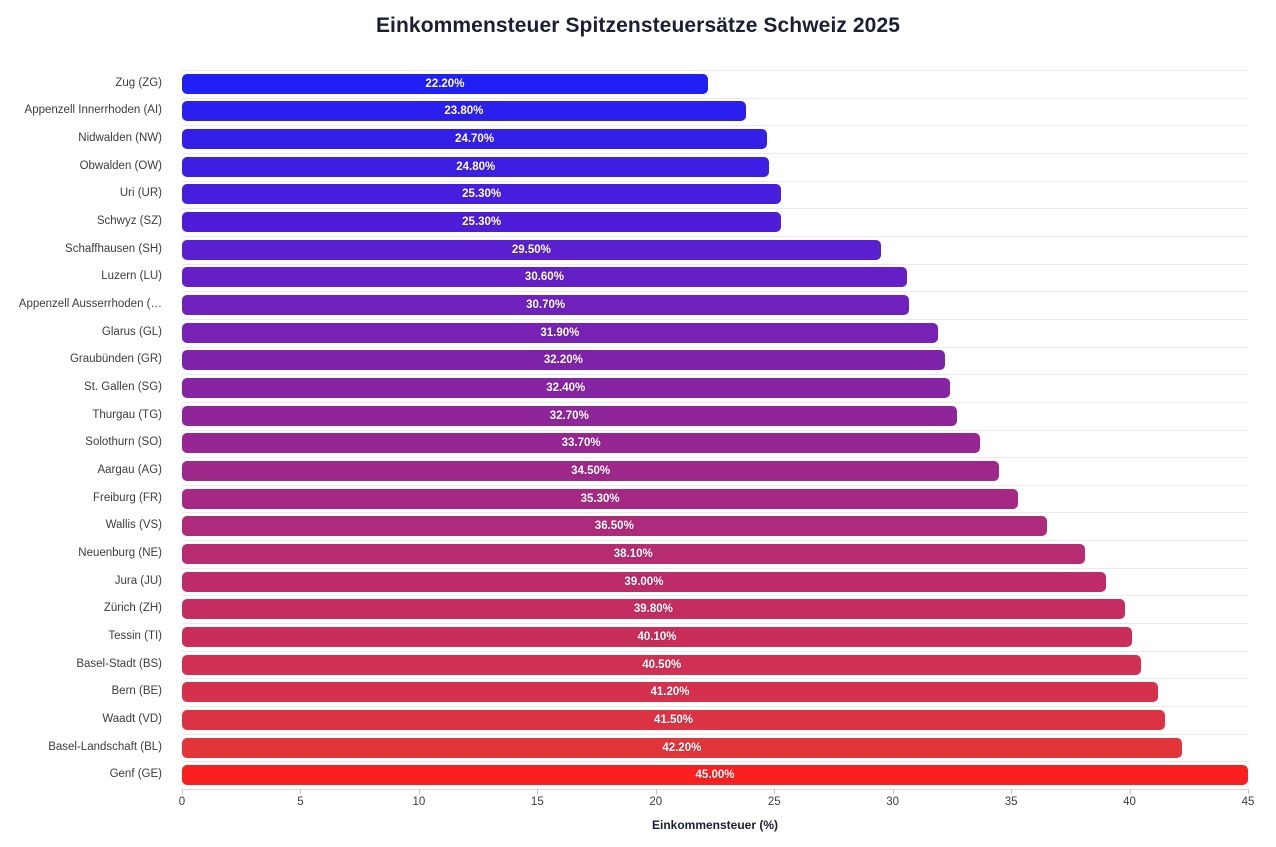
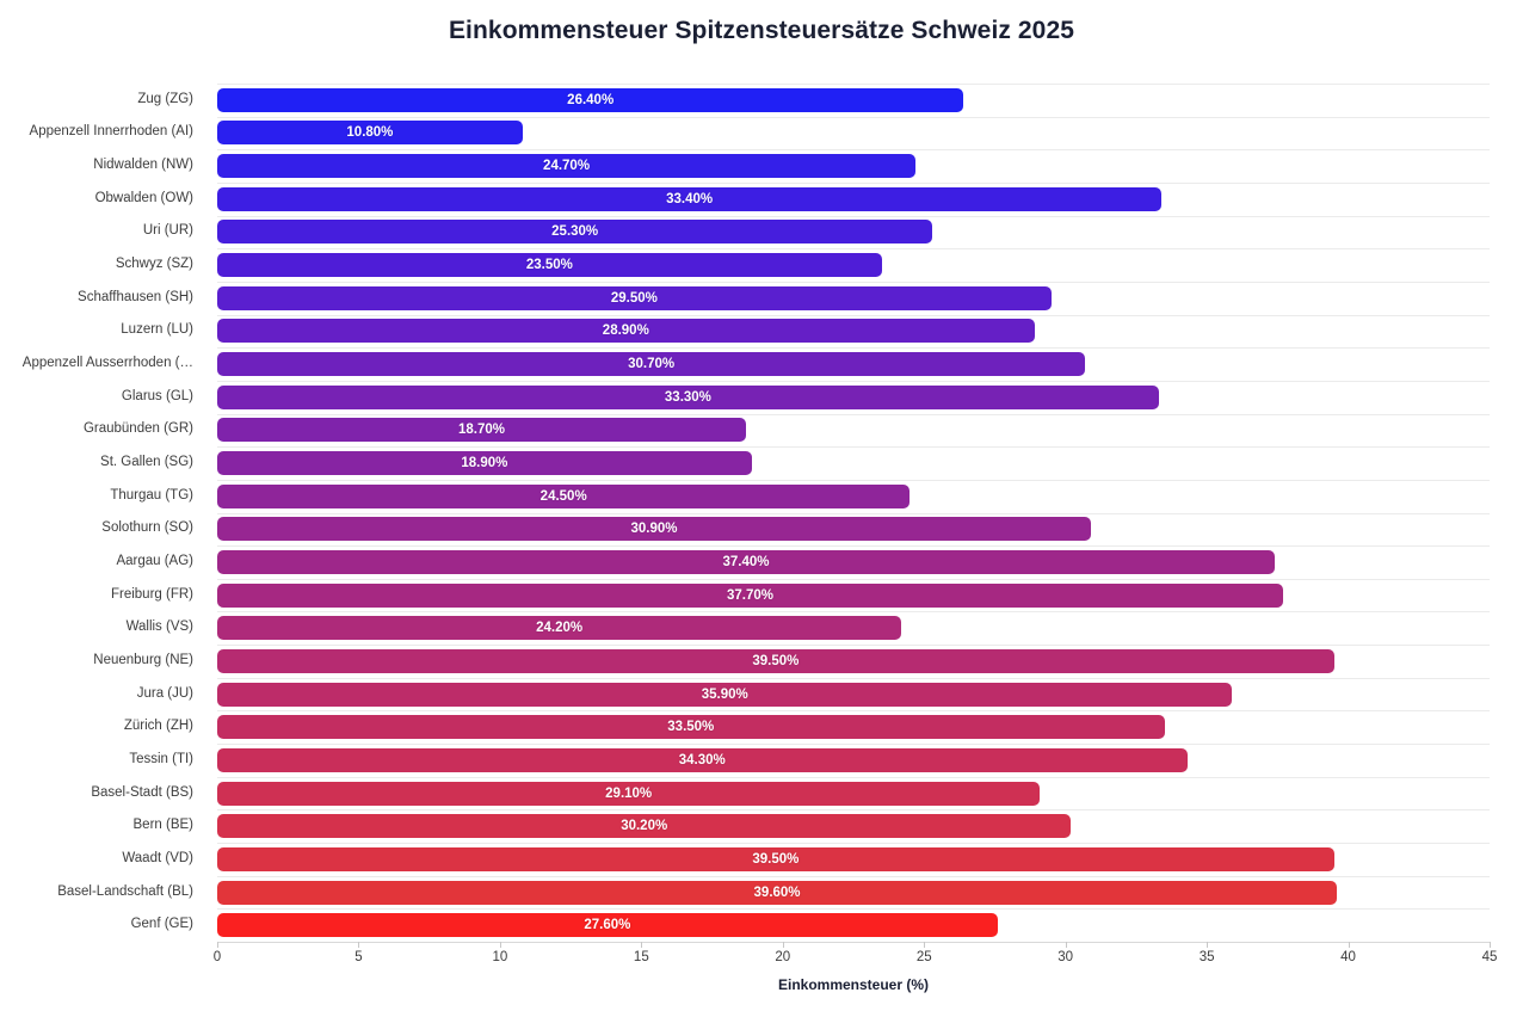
Zug (ZG): 22.20% -> 26.40%
Appenzell Innerrhoden (AI): 23.80% -> 10.80%
Obwalden (OW): 24.80% -> 33.40%
Schwyz (SZ): 25.30% -> 23.50%
Luzern (LU): 30.60% -> 28.90%
Glarus (GL): 31.90% -> 33.30%
Graubünden (GR): 32.20% -> 18.70%
St. Gallen (SG): 32.40% -> 18.90%
Thurgau (TG): 32.70% -> 24.50%
Solothurn (SO): 33.70% -> 30.90%
Aargau (AG): 34.50% -> 37.40%
Freiburg (FR): 35.30% -> 37.70%
Wallis (VS): 36.50% -> 24.20%
Neuenburg (NE): 38.10% -> 39.50%
Jura (JU): 39.00% -> 35.90%
Zürich (ZH): 39.80% -> 33.50%
Tessin (TI): 40.10% -> 34.30%
Basel-Stadt (BS): 40.50% -> 29.10%
Bern (BE): 41.20% -> 30.20%
Waadt (VD): 41.50% -> 39.50%
Basel-Landschaft (BL): 42.20% -> 39.60%
Genf (GE): 45.00% -> 27.60%
